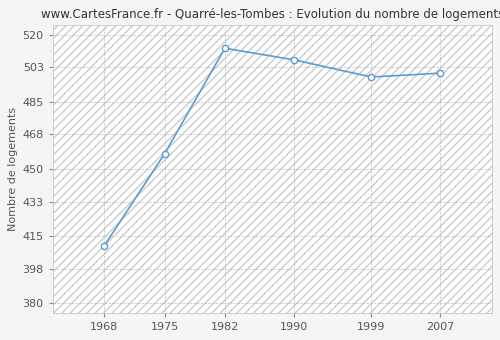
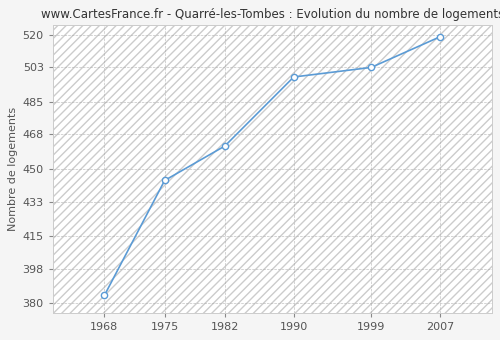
1968: 410 -> 384
1975: 458 -> 444
1982: 513 -> 462
1990: 507 -> 498
1999: 498 -> 503
2007: 500 -> 519
